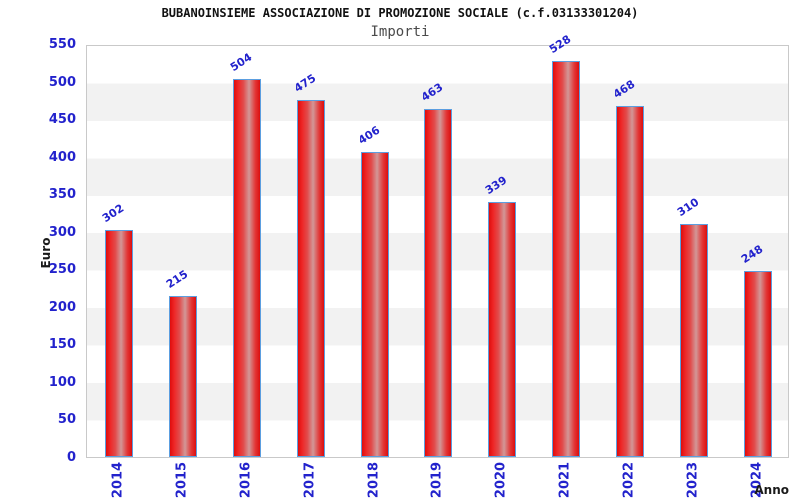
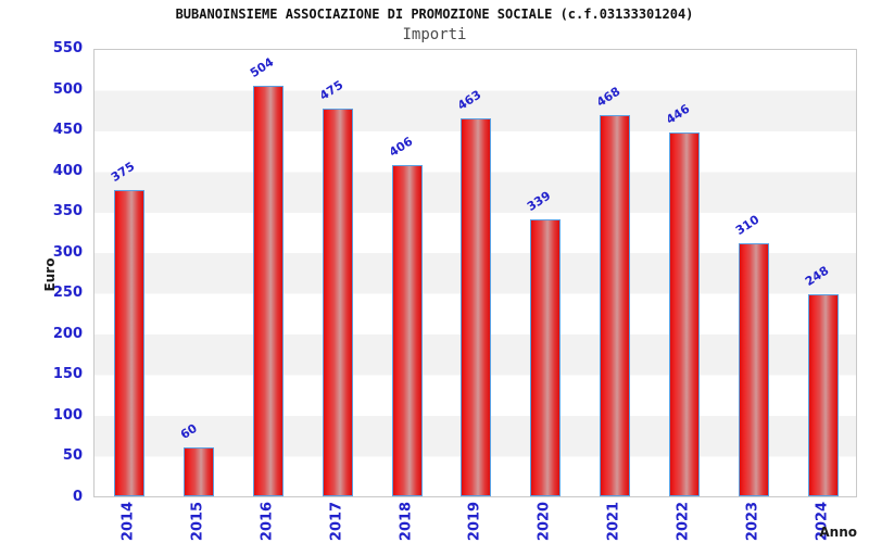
2014: 302 -> 375
2015: 215 -> 60
2021: 528 -> 468
2022: 468 -> 446
